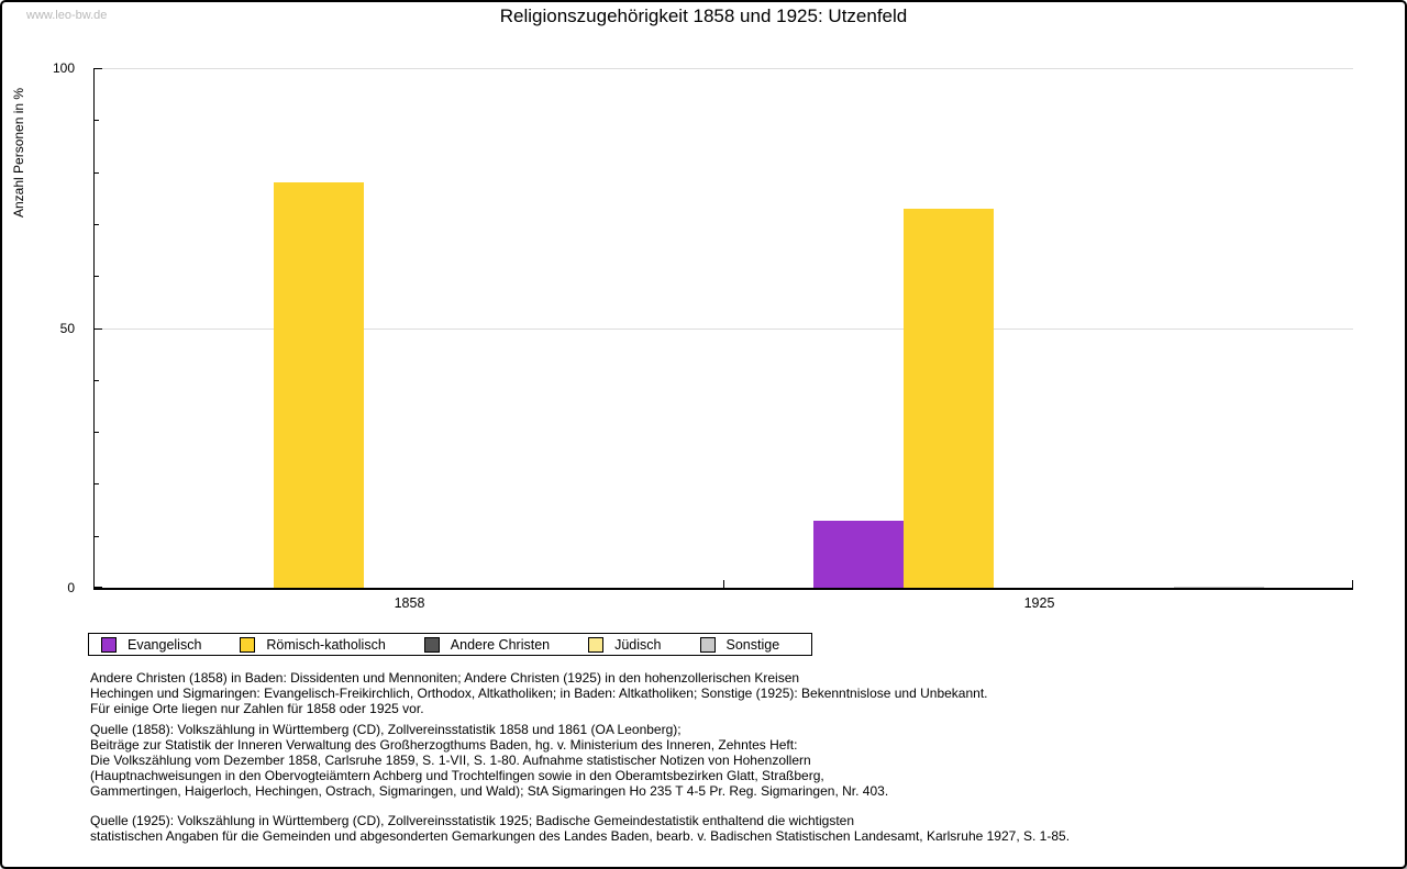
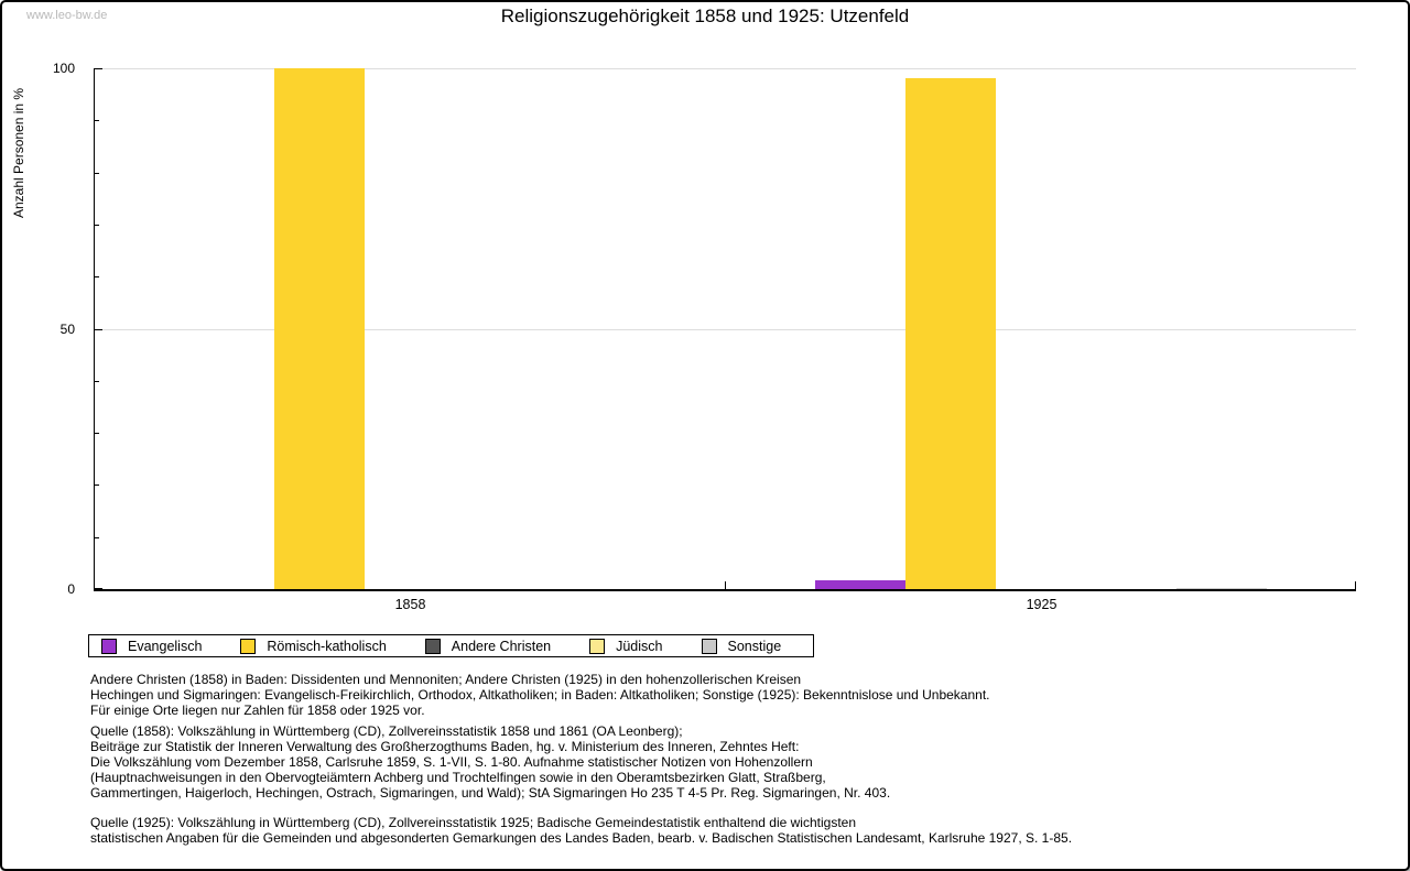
Römisch-katholisch/1858: 78 -> 100
Evangelisch/1925: 13 -> 2
Römisch-katholisch/1925: 73 -> 98
